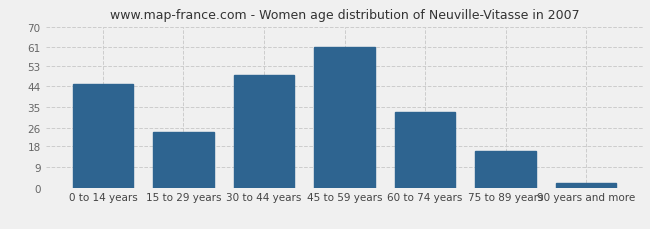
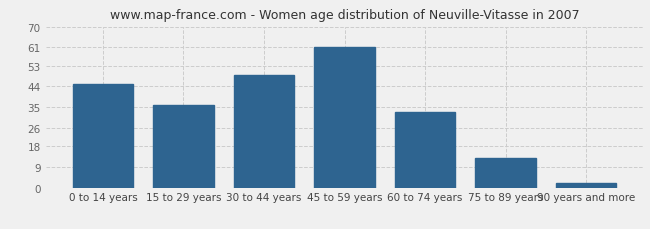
15 to 29 years: 24 -> 36
75 to 89 years: 16 -> 13
